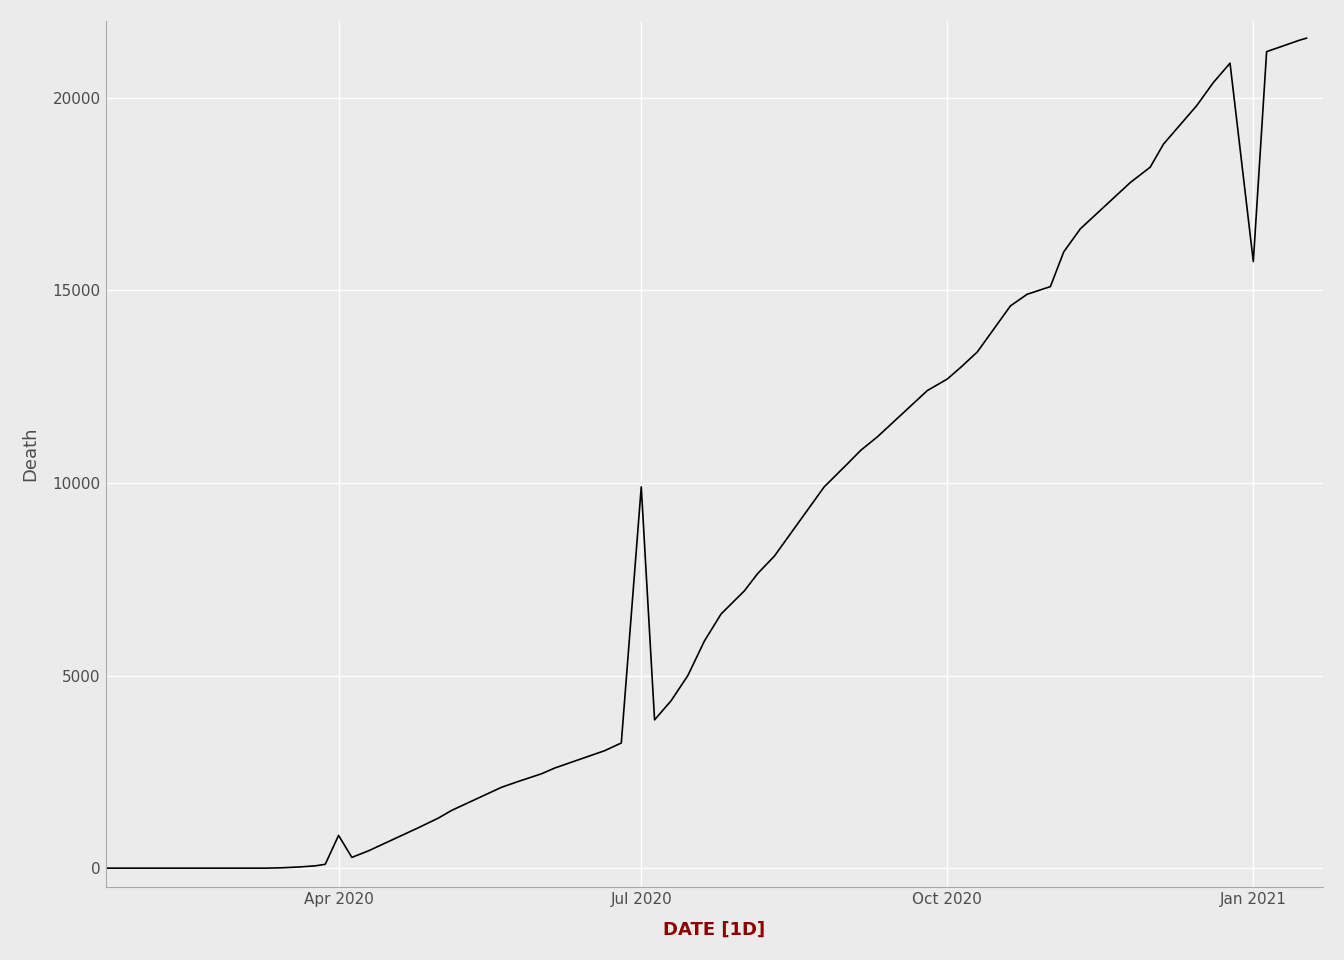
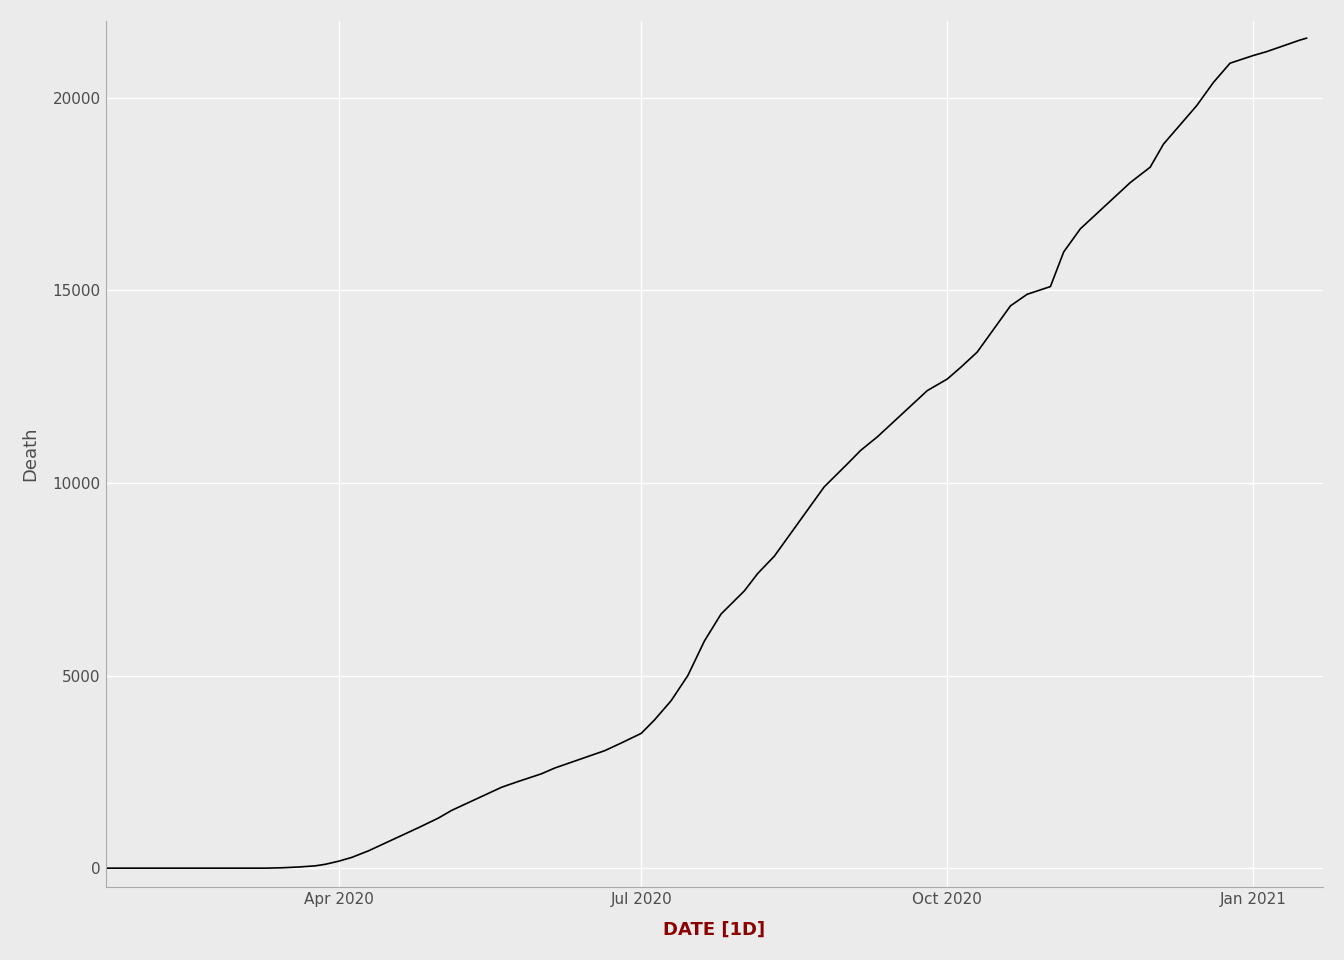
Apr 2020: 850 -> 180
Jul 2020: 9900 -> 3500
Jan 2021: 15750 -> 21100
